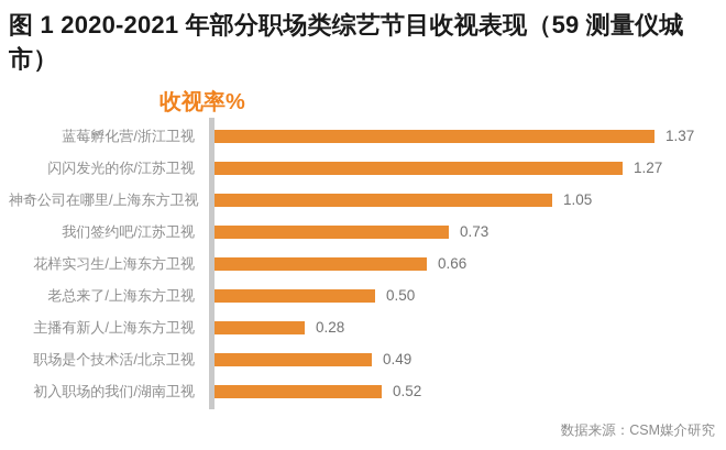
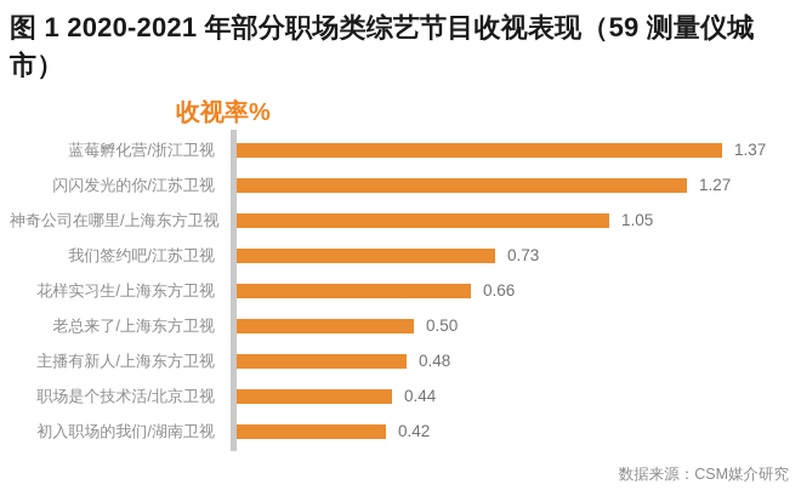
主播有新人/上海东方卫视: 0.28 -> 0.48
职场是个技术活/北京卫视: 0.49 -> 0.44
初入职场的我们/湖南卫视: 0.52 -> 0.42
